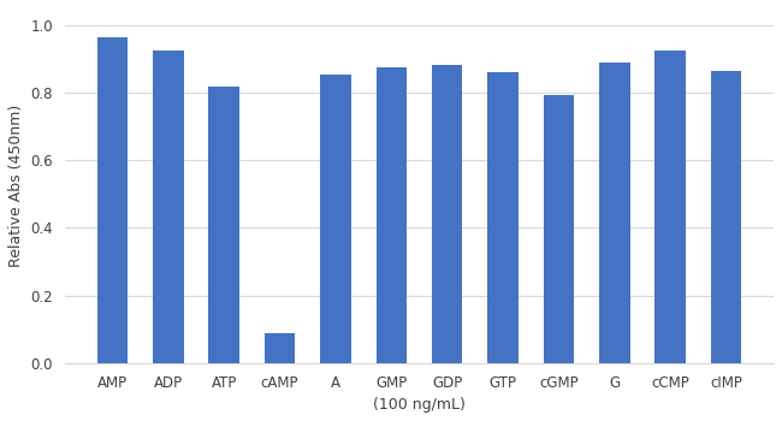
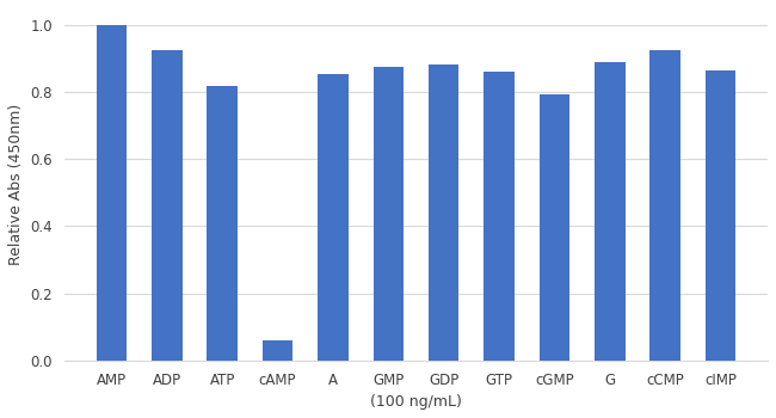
AMP: 0.965 -> 1.000
cAMP: 0.090 -> 0.058
